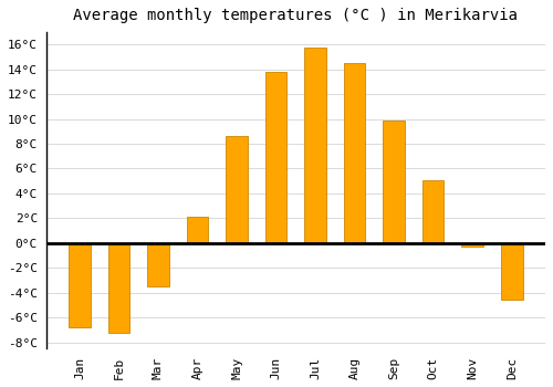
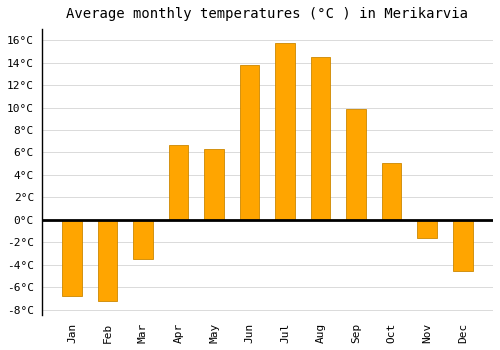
Apr: 2.1°C -> 6.7°C
May: 8.6°C -> 6.3°C
Nov: -0.3°C -> -1.6°C
